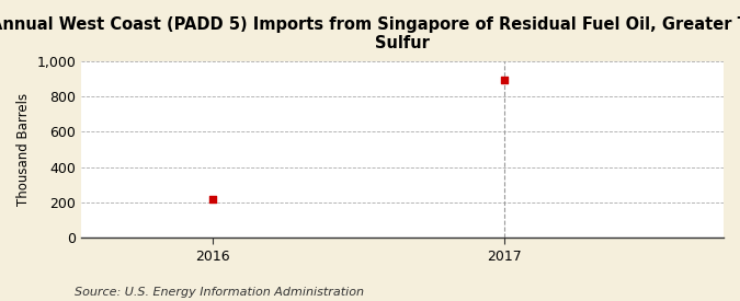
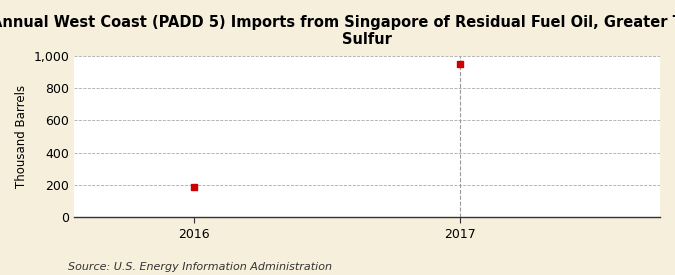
2016: 220 -> 180
2017: 890 -> 950
